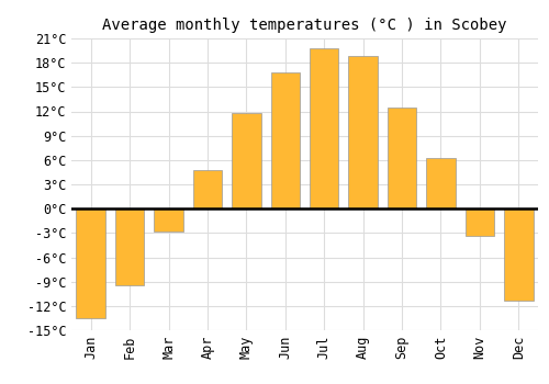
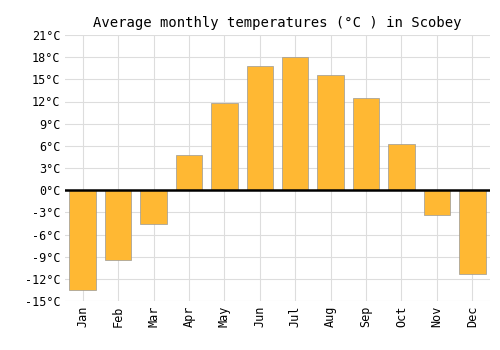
Mar: -2.8°C -> -4.6°C
Jul: 19.8°C -> 18.0°C
Aug: 18.8°C -> 15.6°C
